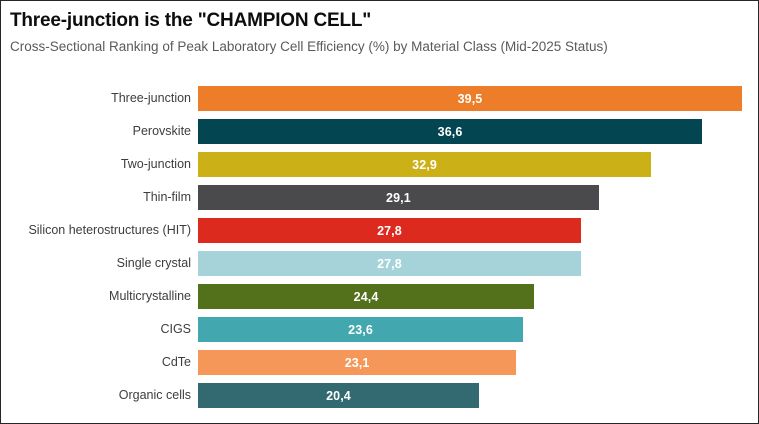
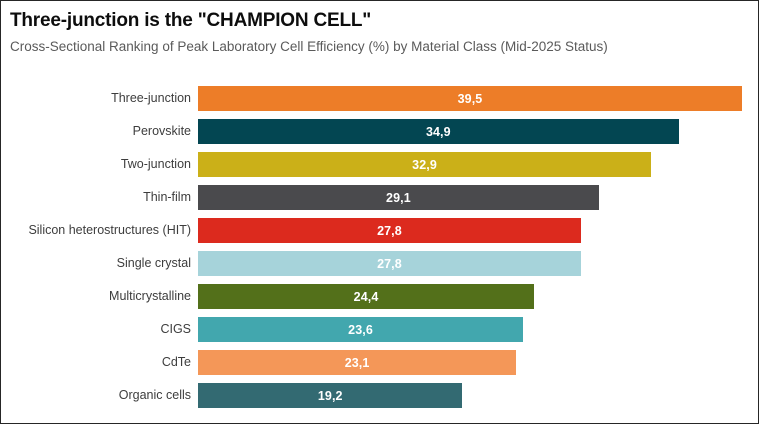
Perovskite: 36,6 -> 34,9
Organic cells: 20,4 -> 19,2
